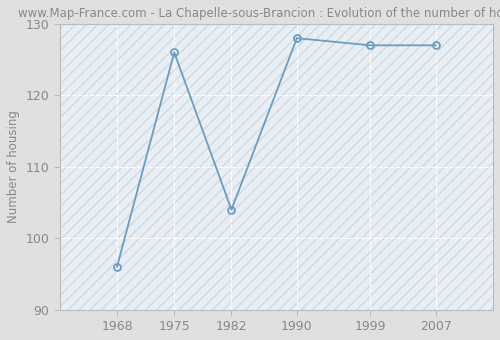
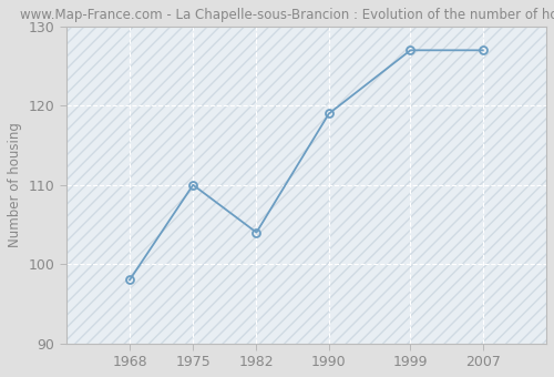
1968: 96 -> 98
1975: 126 -> 110
1990: 128 -> 119
